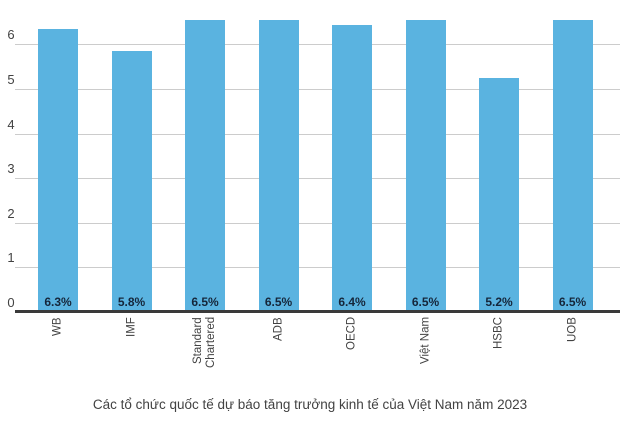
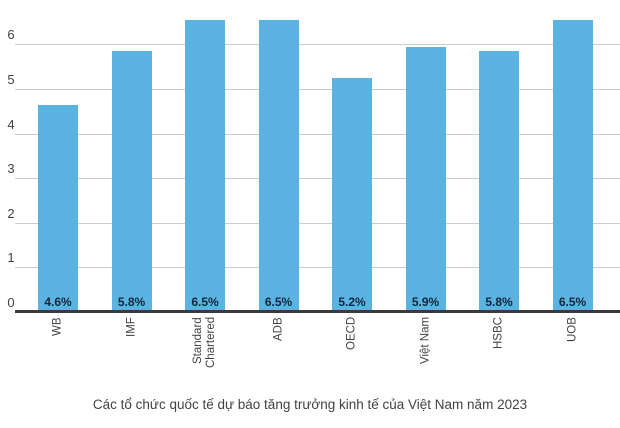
WB: 6.3% -> 4.6%
OECD: 6.4% -> 5.2%
Việt Nam: 6.5% -> 5.9%
HSBC: 5.2% -> 5.8%
